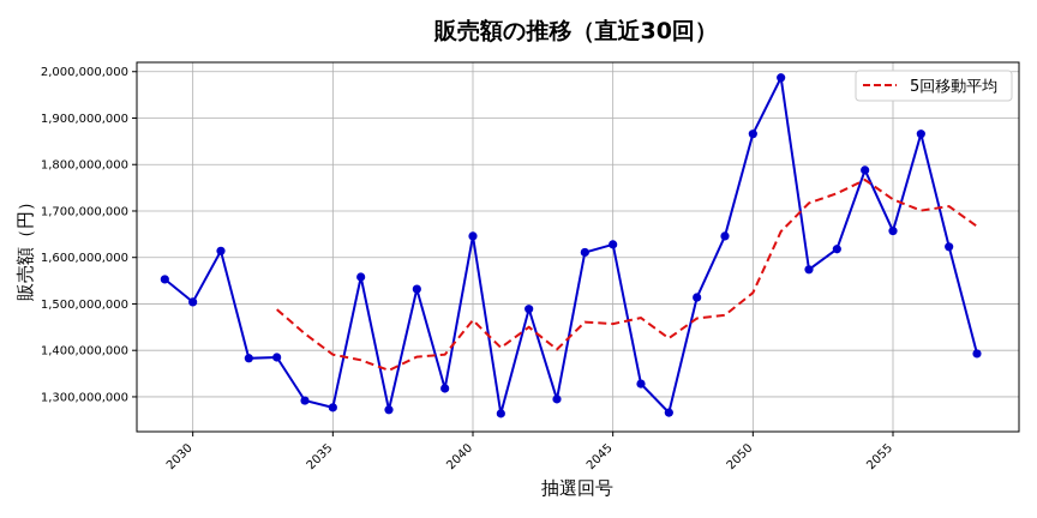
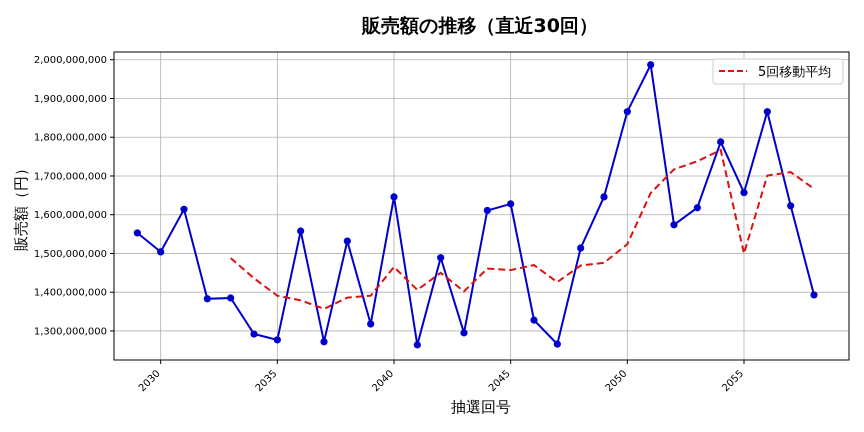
5回移動平均/2055: 1720000000 -> 1500000000
